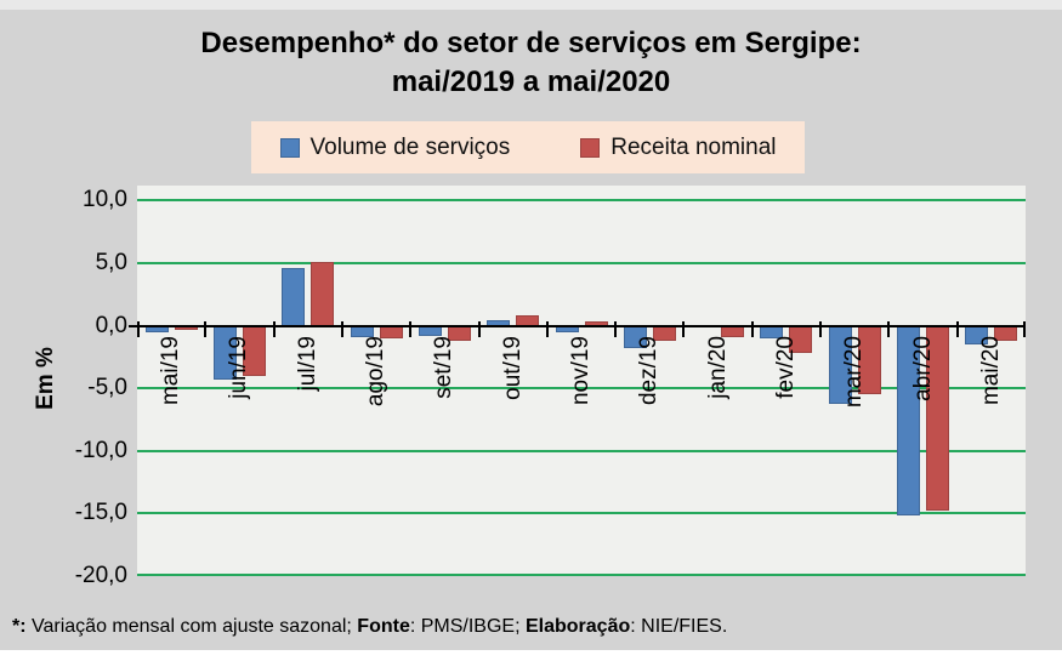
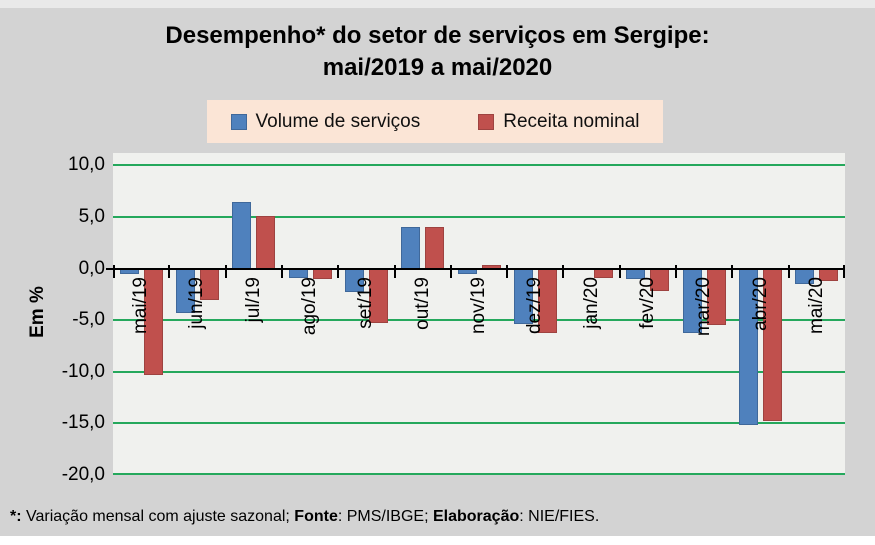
Receita nominal/mai/19: -0,3 -> -10,3
Receita nominal/jun/19: -4,0 -> -3,0
Volume de serviços/jul/19: 4,6 -> 6,5
Volume de serviços/set/19: -0,8 -> -2,3
Receita nominal/set/19: -1,2 -> -5,3
Volume de serviços/out/19: 0,4 -> 4,0
Receita nominal/out/19: 0,8 -> 4,0
Volume de serviços/dez/19: -1,8 -> -5,4
Receita nominal/dez/19: -1,2 -> -6,2
